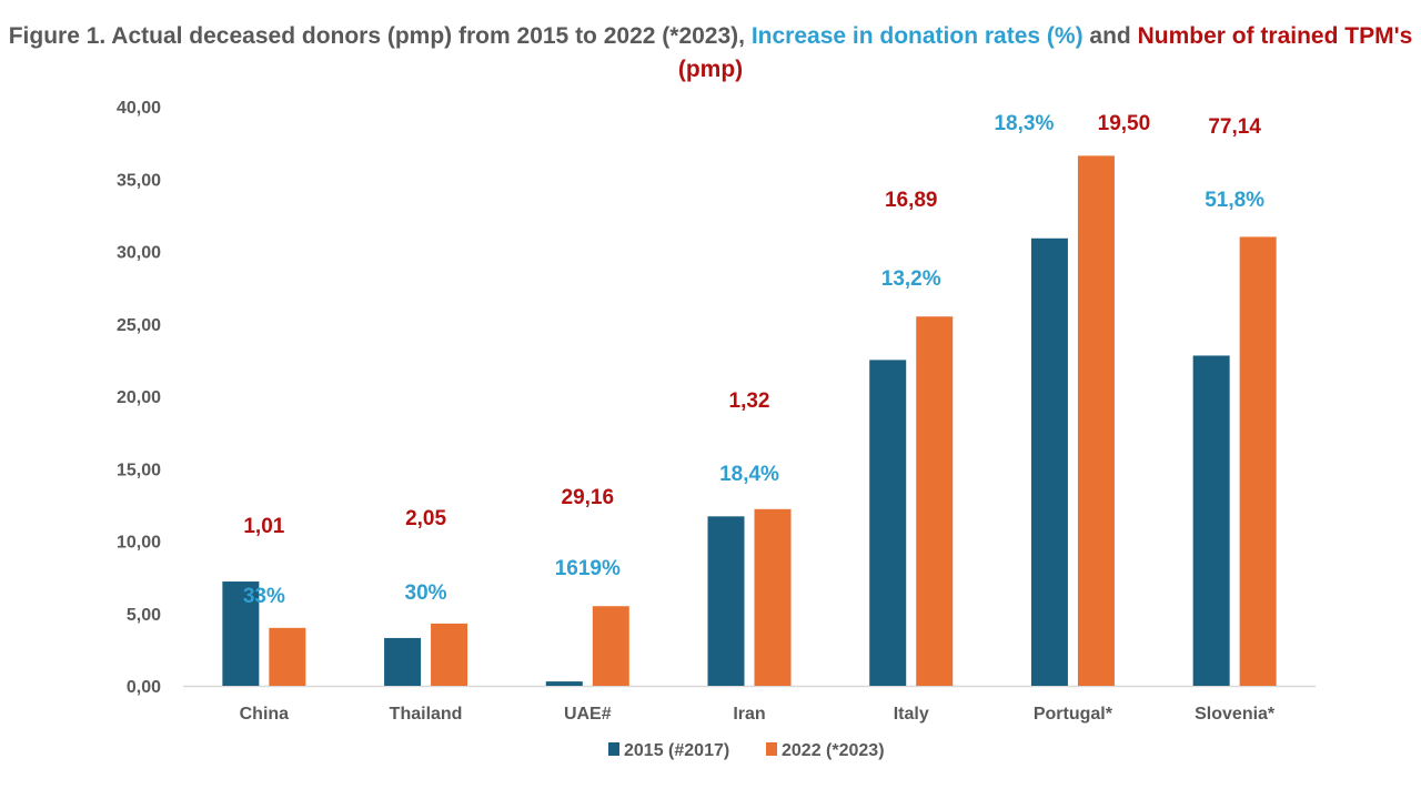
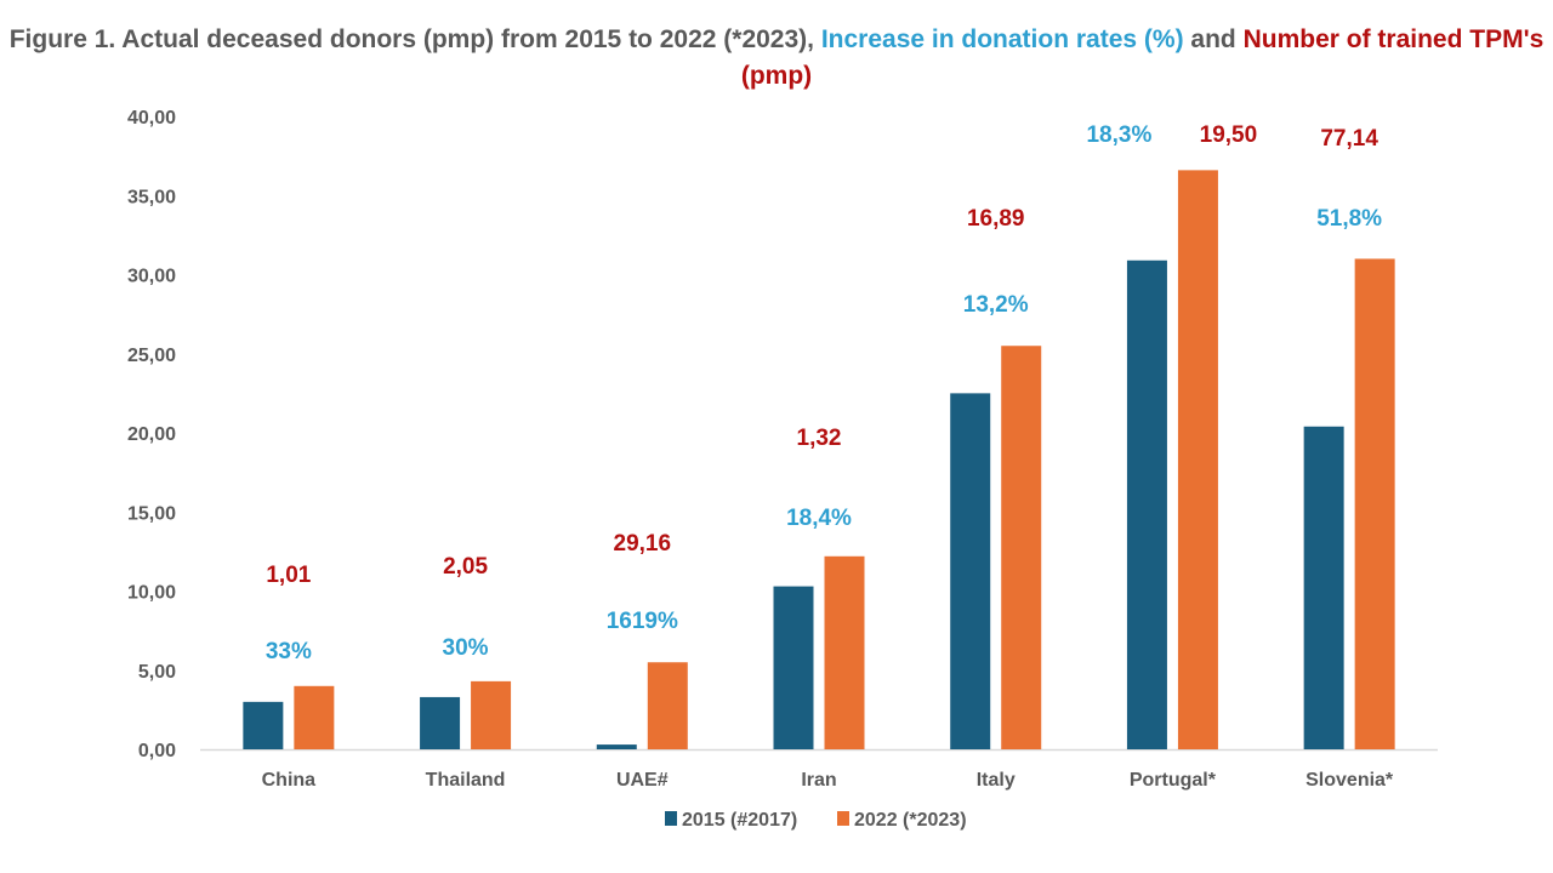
2015 (#2017)/China: 7,2 -> 3,0
2015 (#2017)/Iran: 11,7 -> 10,3
2015 (#2017)/Slovenia*: 22,8 -> 20,4
